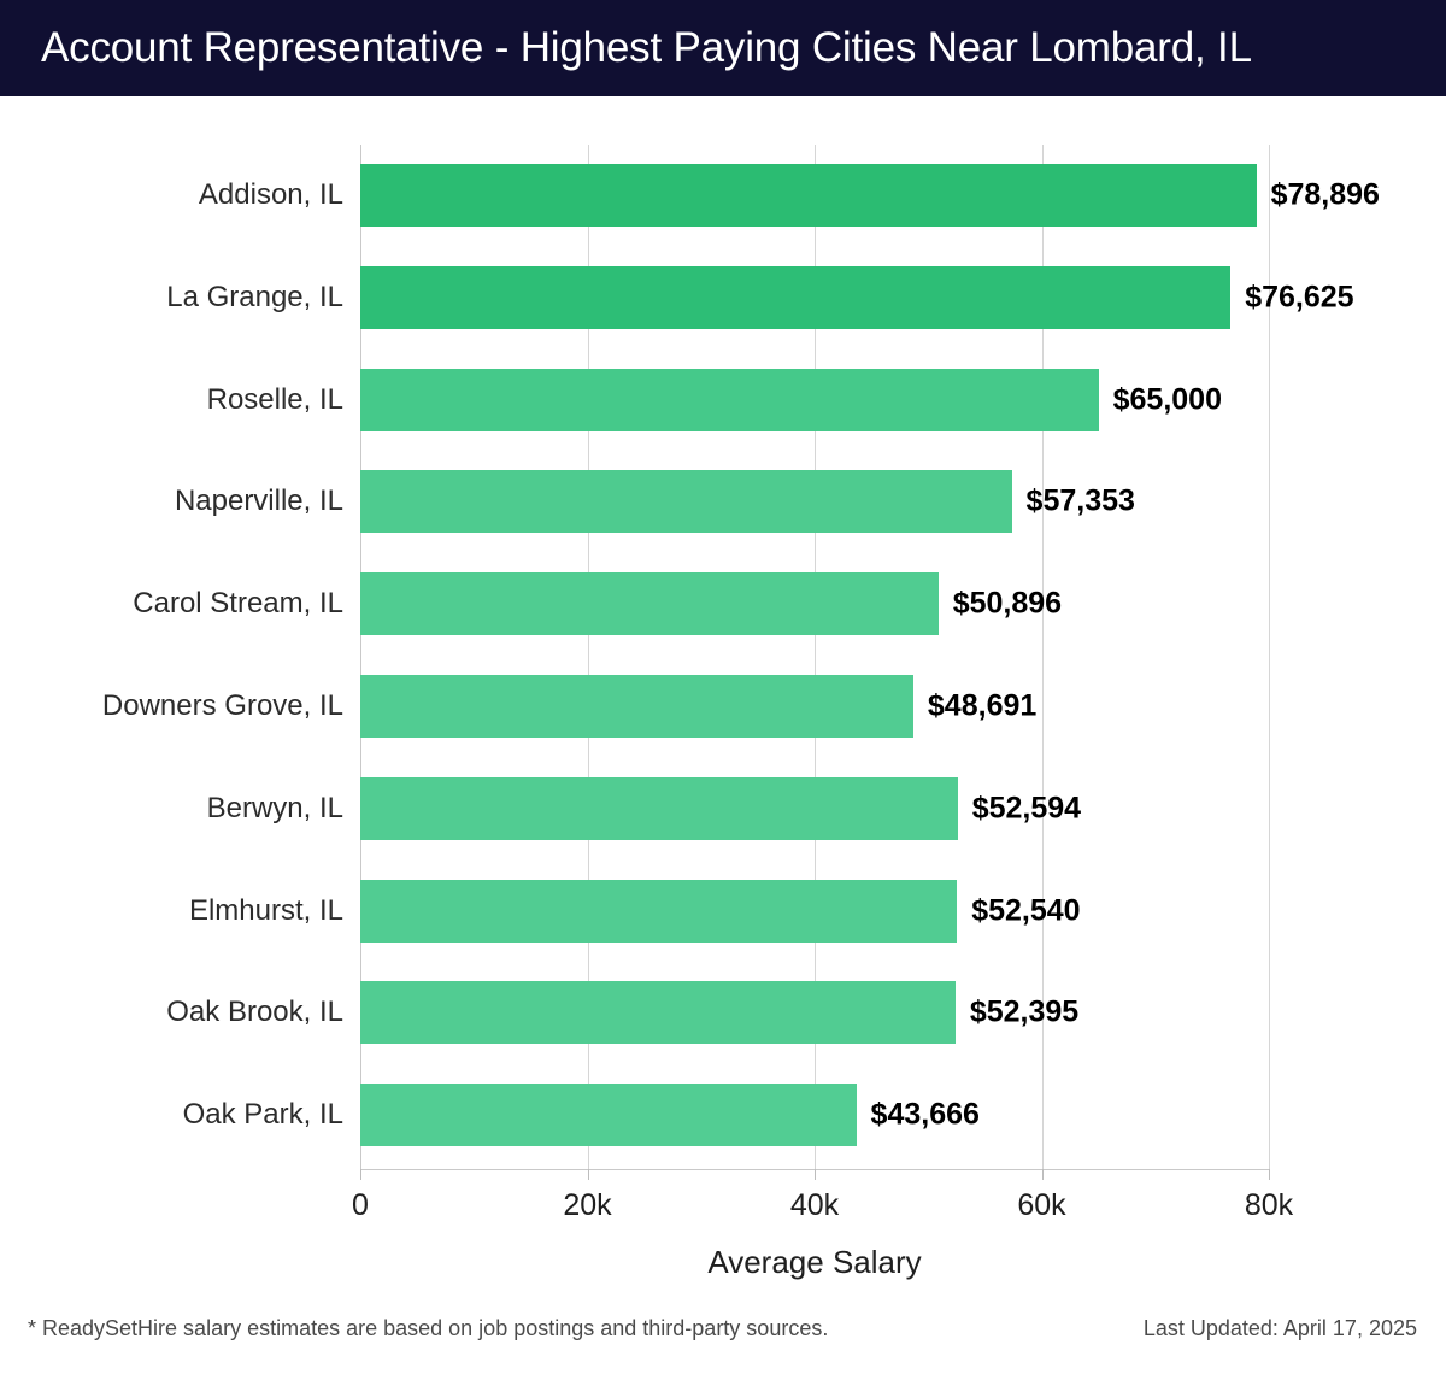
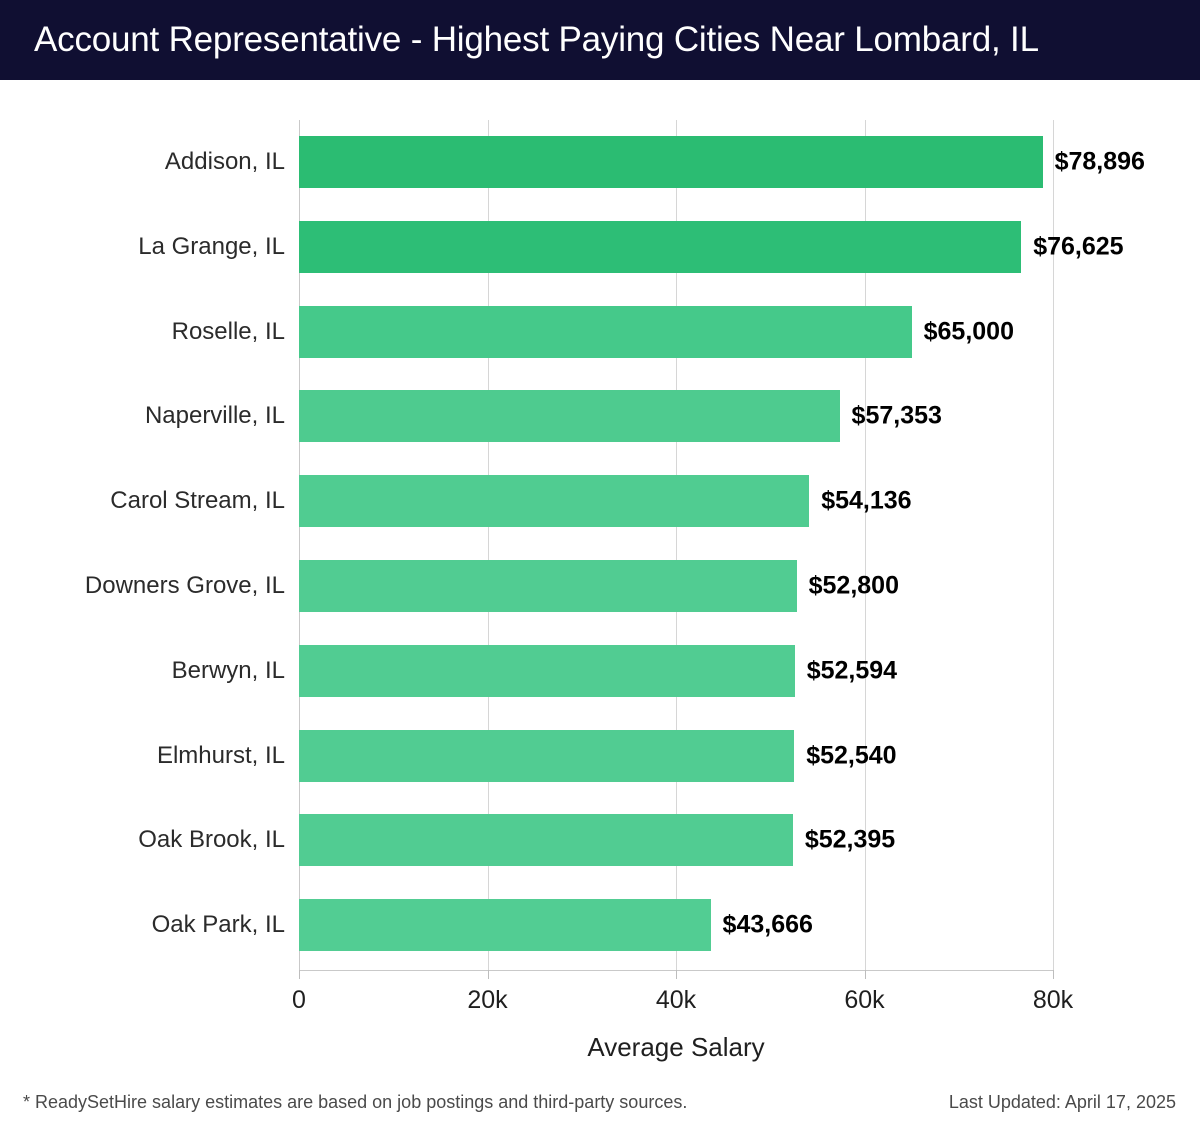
Carol Stream, IL: $50,896 -> $54,136
Downers Grove, IL: $48,691 -> $52,800
